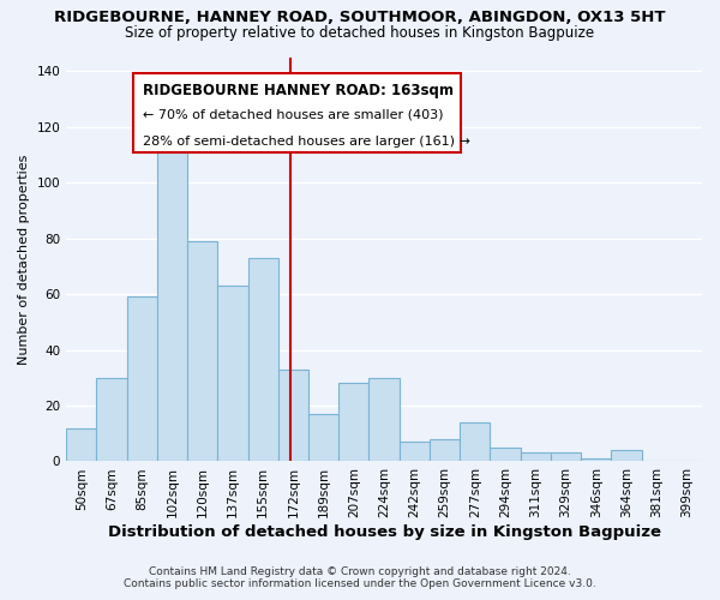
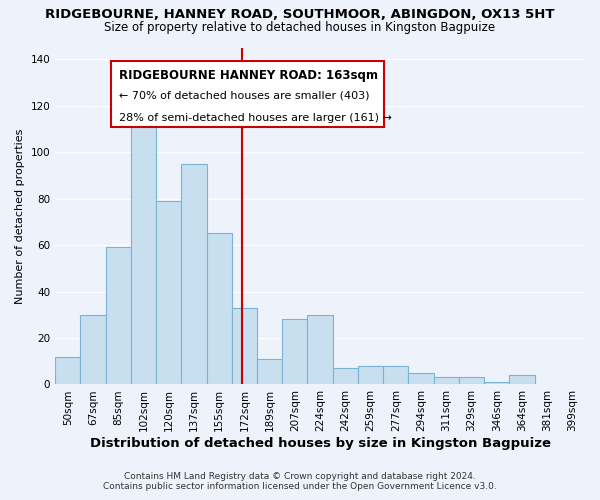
137sqm: 63 -> 95
155sqm: 73 -> 65
189sqm: 17 -> 11
277sqm: 14 -> 8
